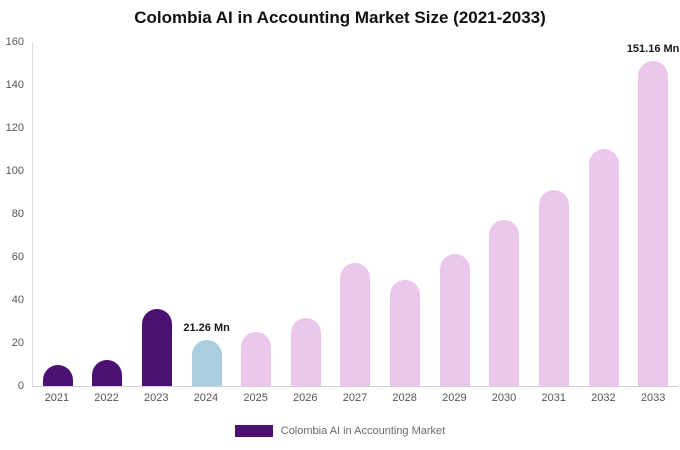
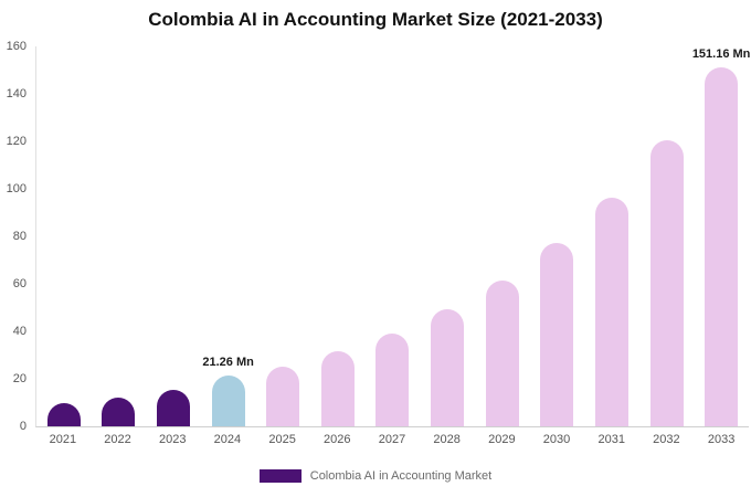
2023: 36 -> 16
2027: 57 -> 39
2031: 91 -> 96
2032: 110 -> 121
